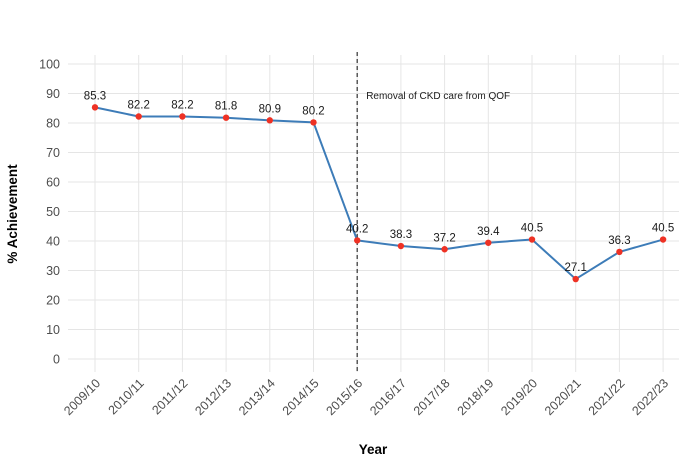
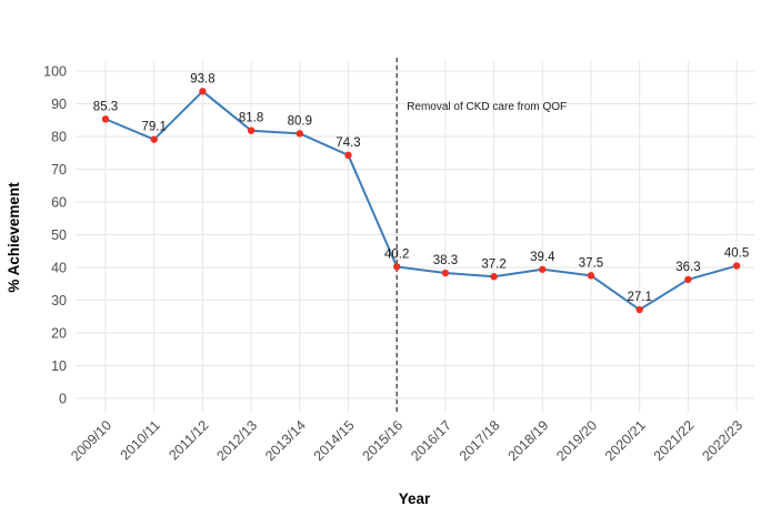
2010/11: 82.2 -> 79.1
2011/12: 82.2 -> 93.8
2014/15: 80.2 -> 74.3
2019/20: 40.5 -> 37.5
